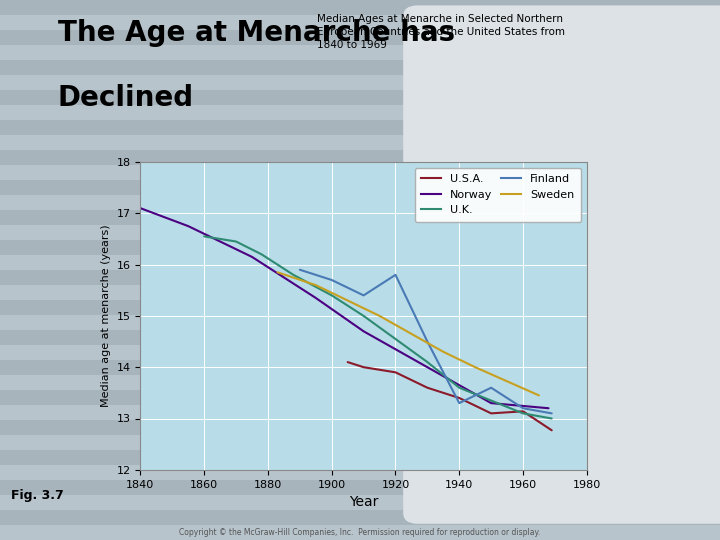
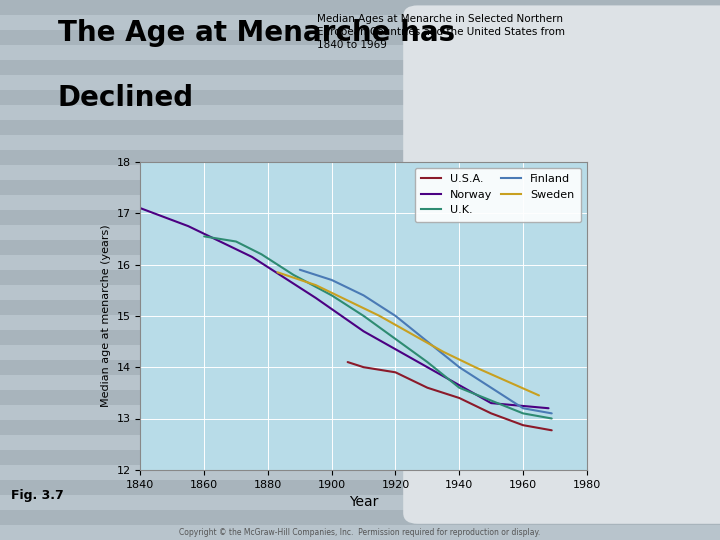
Finland/1920: 15.8 -> 15.0
Finland/1940: 13.3 -> 14.0
U.S.A./1960: 13.14 -> 12.87
